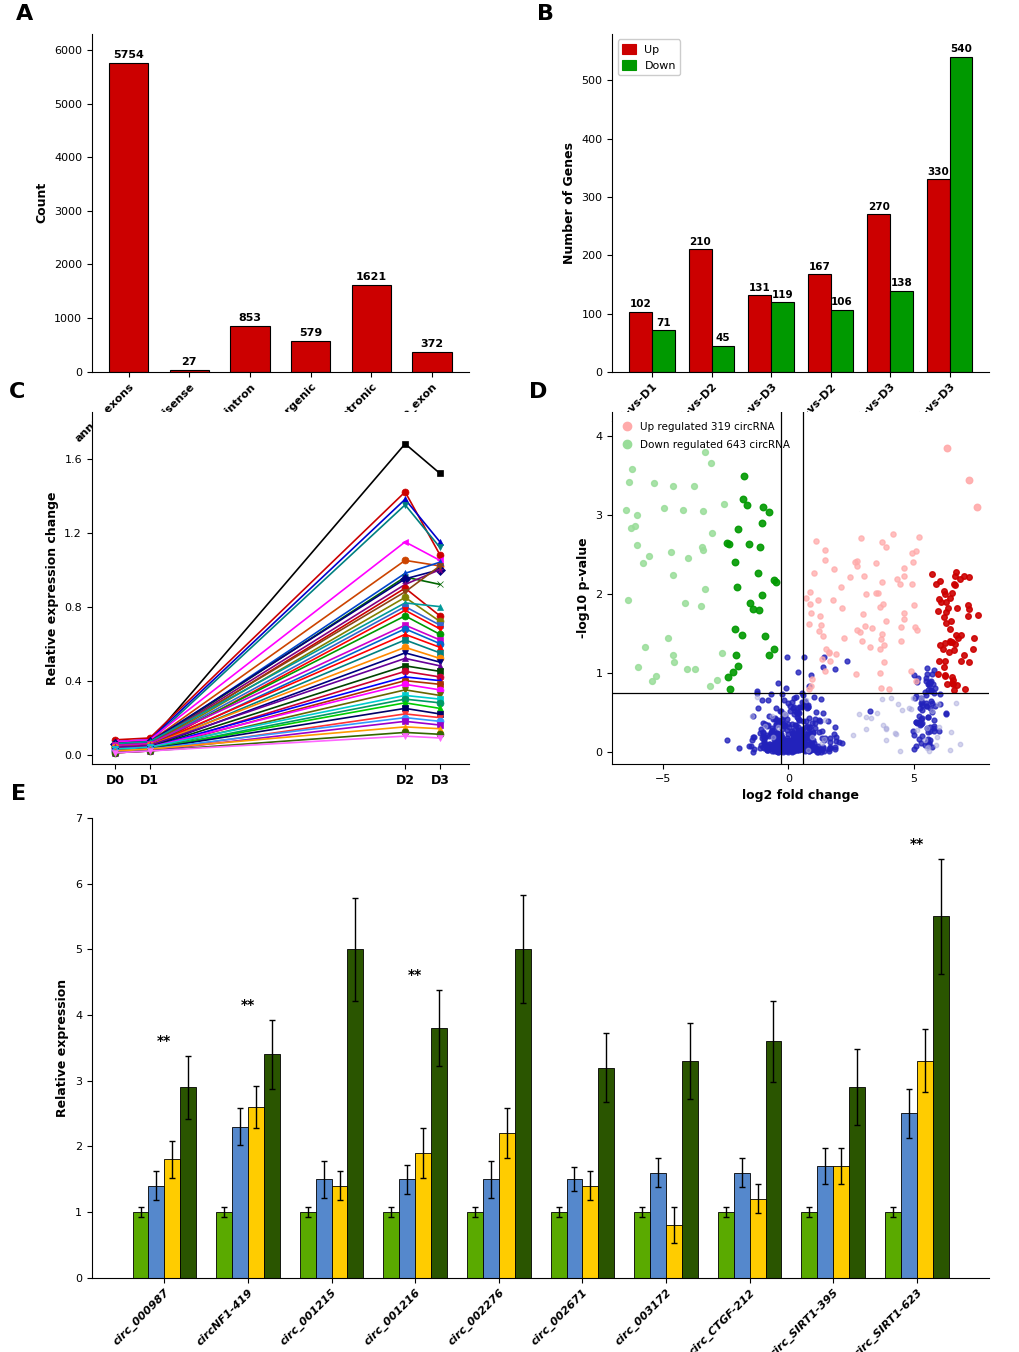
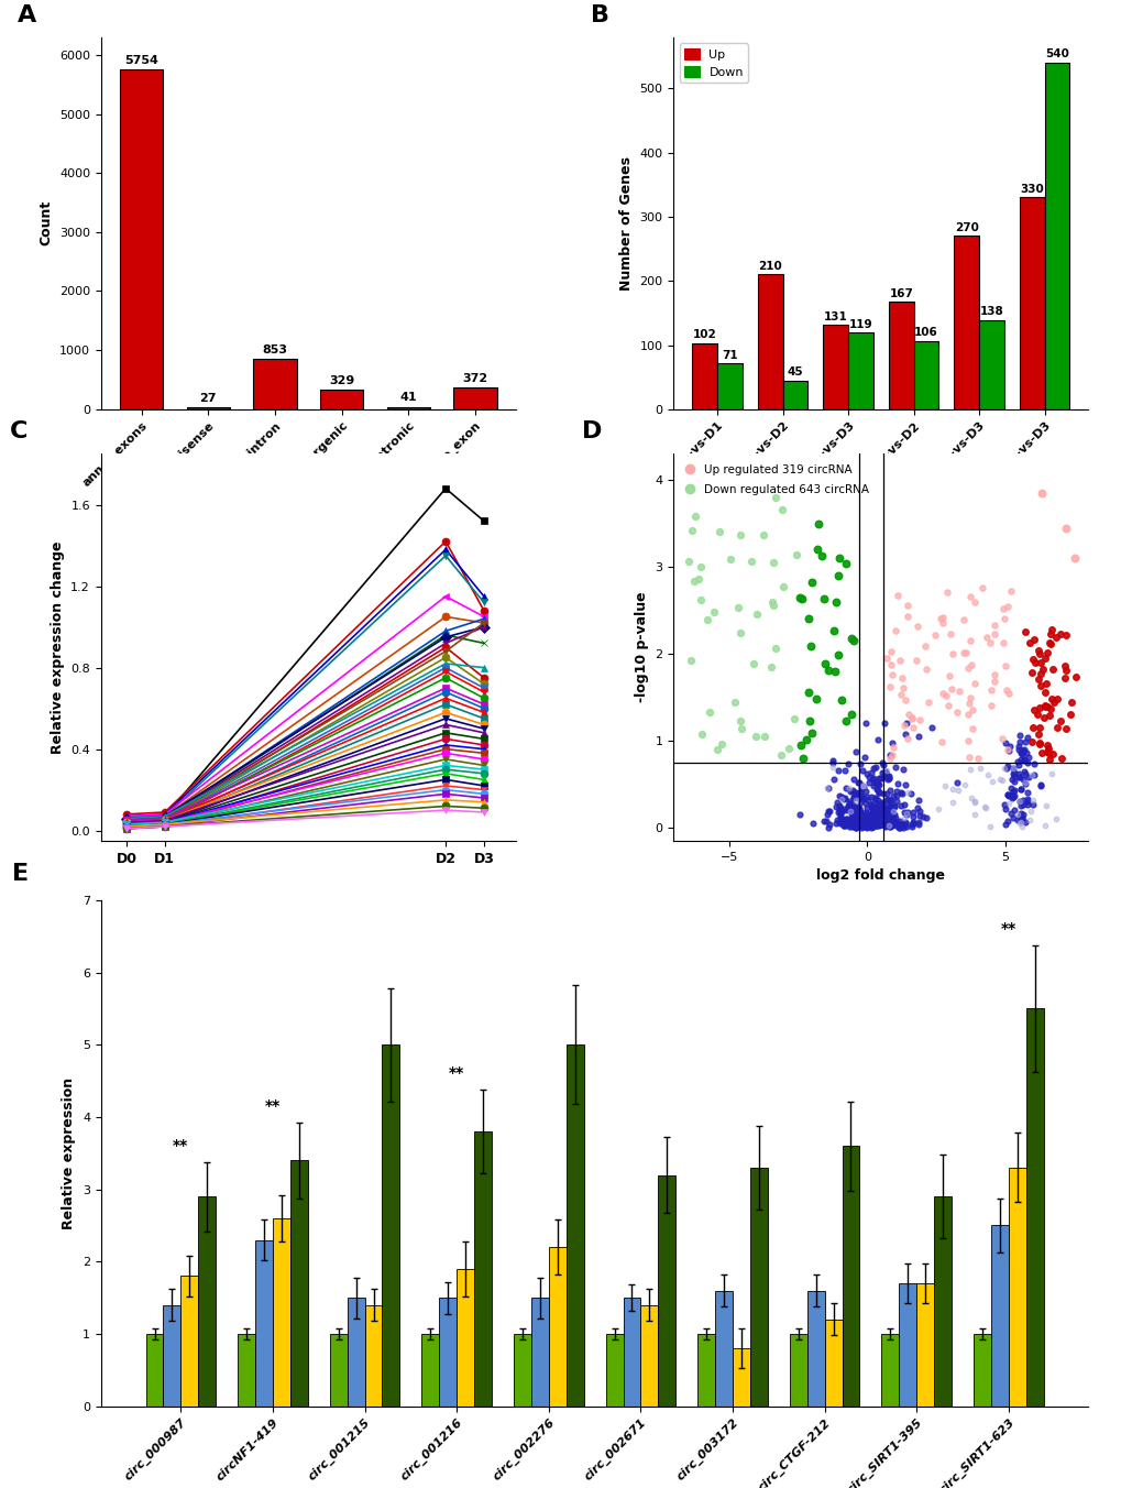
intergenic: 579 -> 329
intronic: 1621 -> 41
